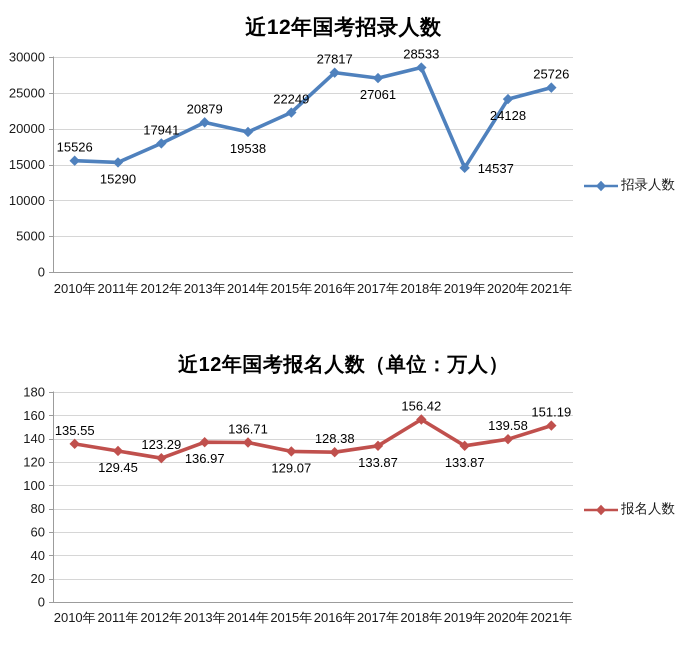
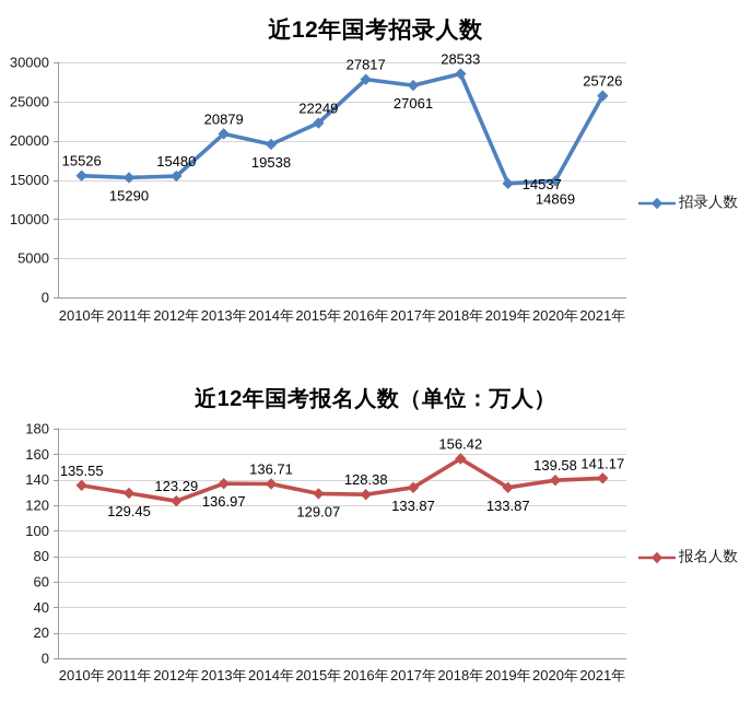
近12年国考招录人数/2012年: 17941 -> 15480
近12年国考招录人数/2020年: 24128 -> 14869
近12年国考报名人数（单位：万人）/2021年: 151.19 -> 141.17
